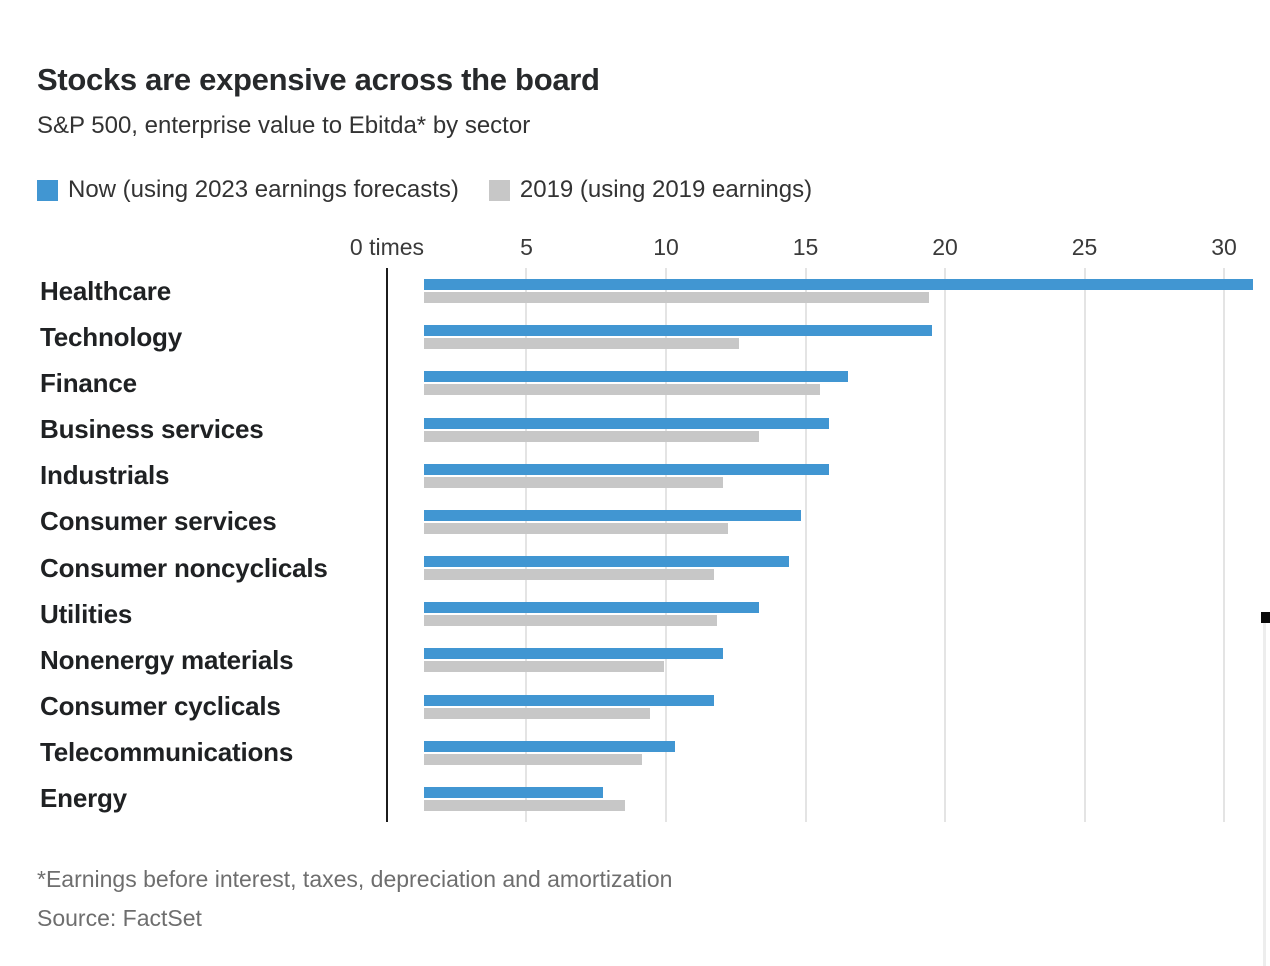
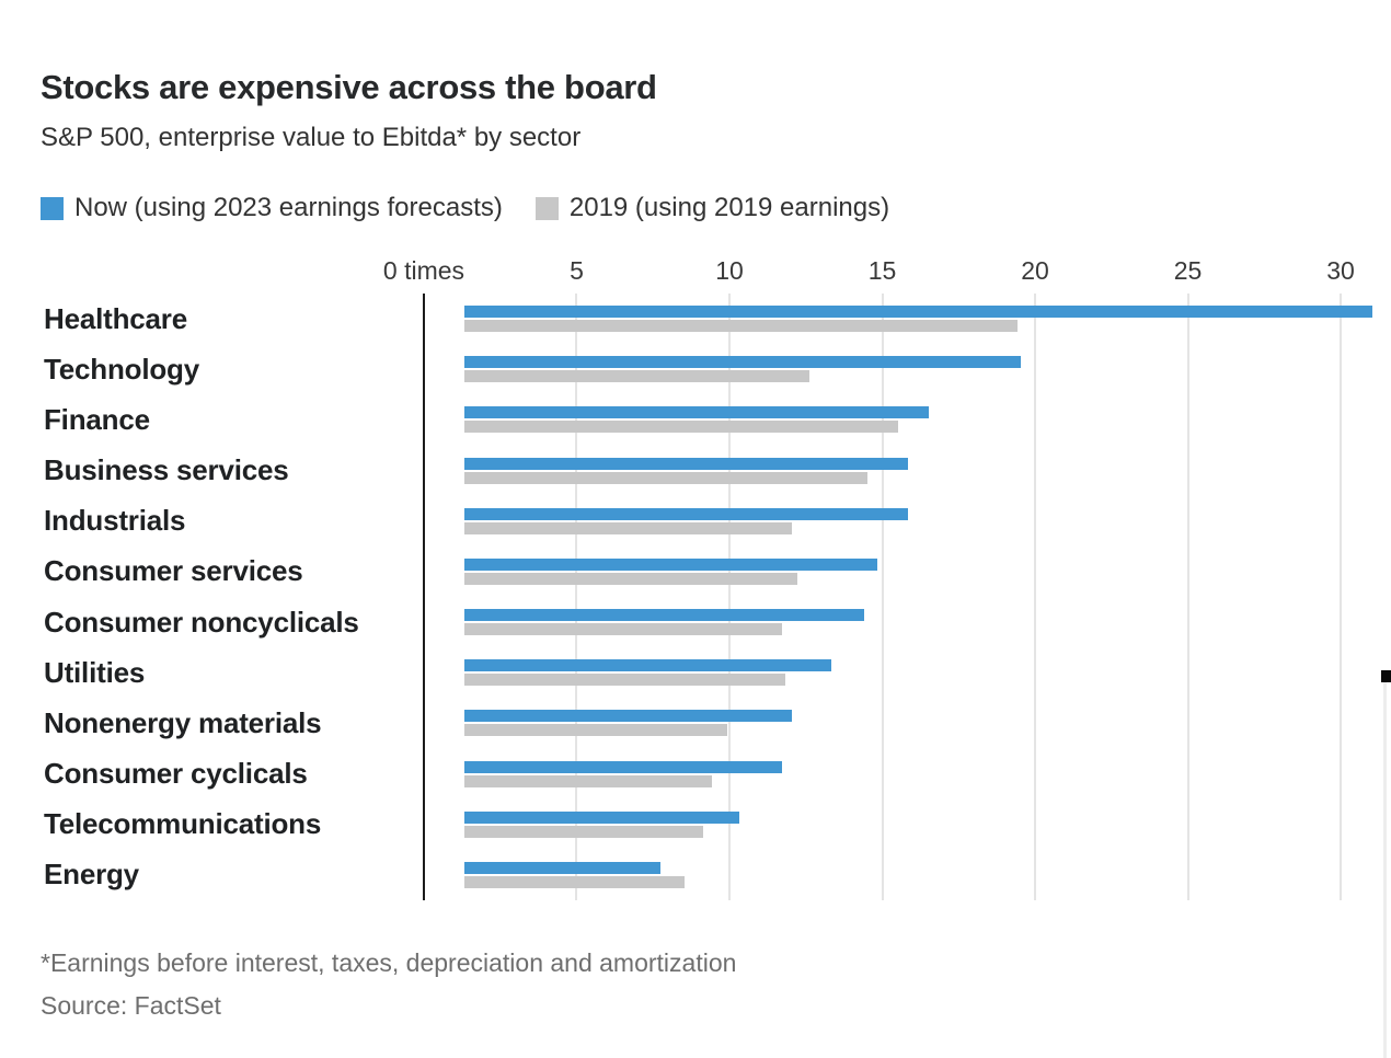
2019 (using 2019 earnings)/Business services: 12.0 -> 13.2
